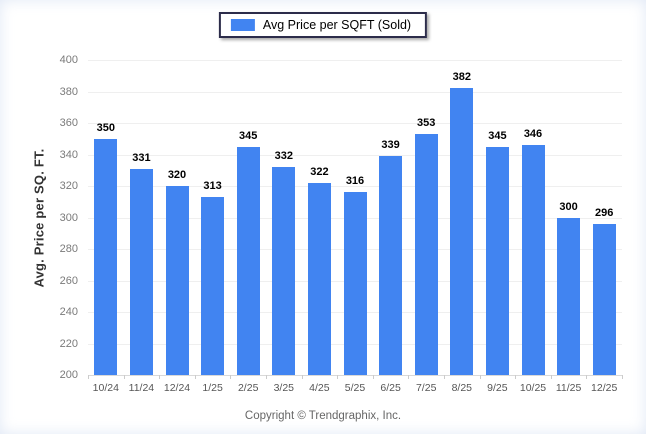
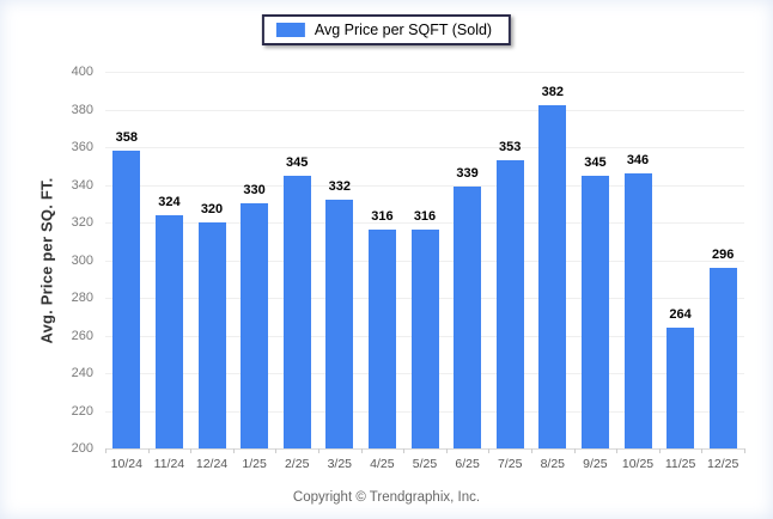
10/24: 350 -> 358
11/24: 331 -> 324
1/25: 313 -> 330
4/25: 322 -> 316
11/25: 300 -> 264
